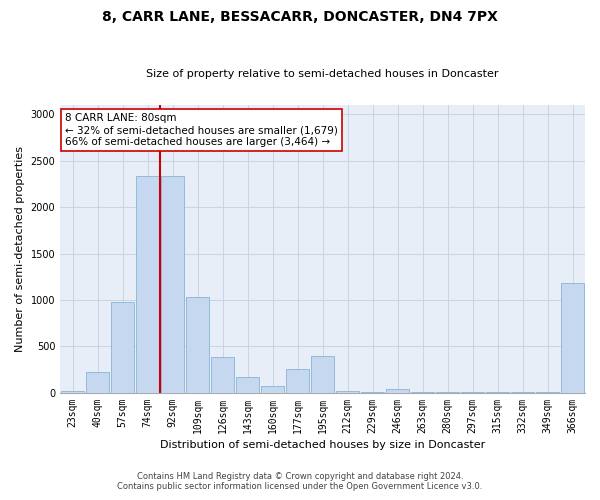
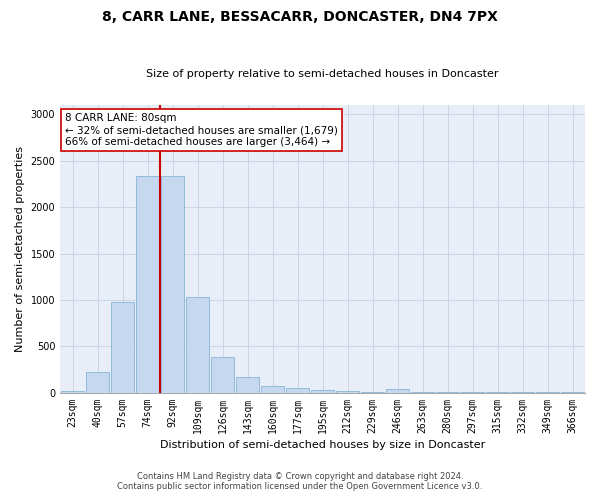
177sqm: 260 -> 50
195sqm: 400 -> 30
366sqm: 1180 -> 0
